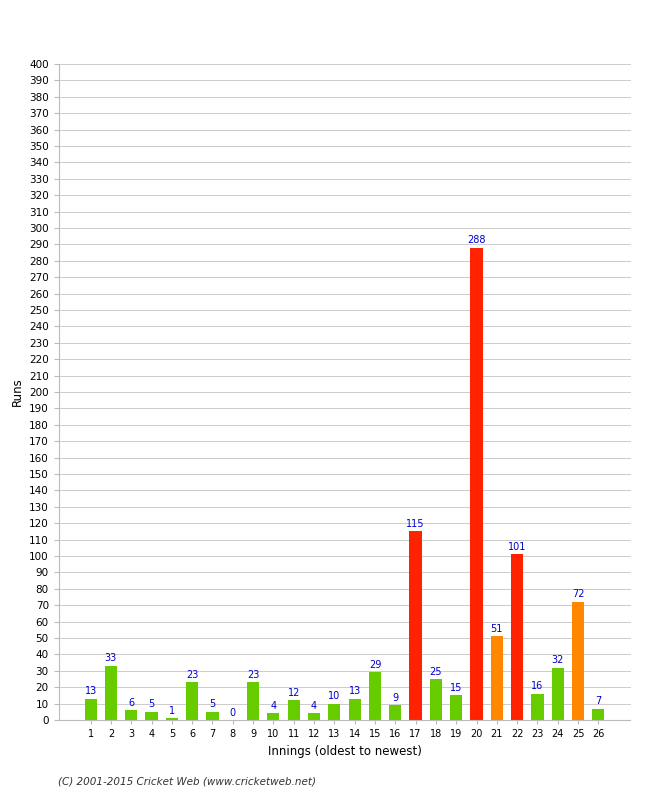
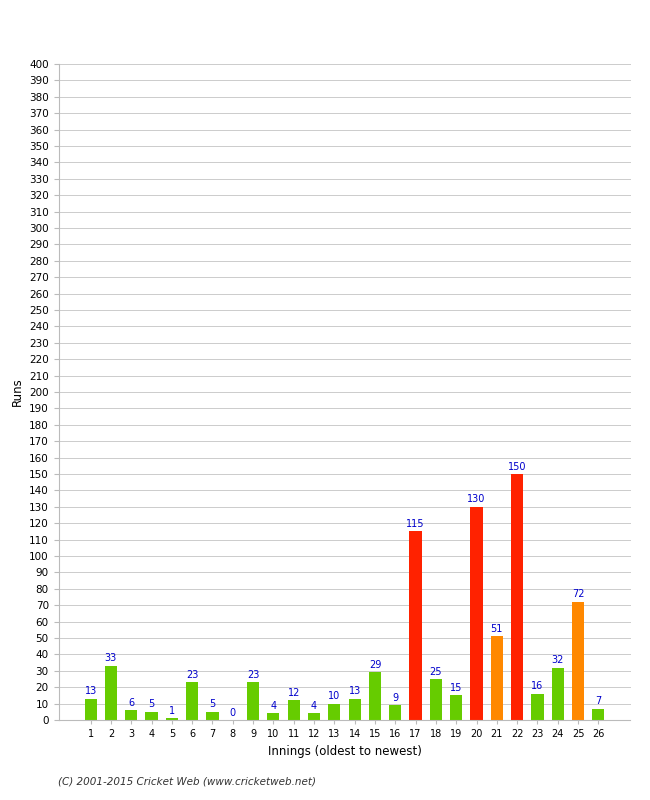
20: 288 -> 130
22: 101 -> 150
